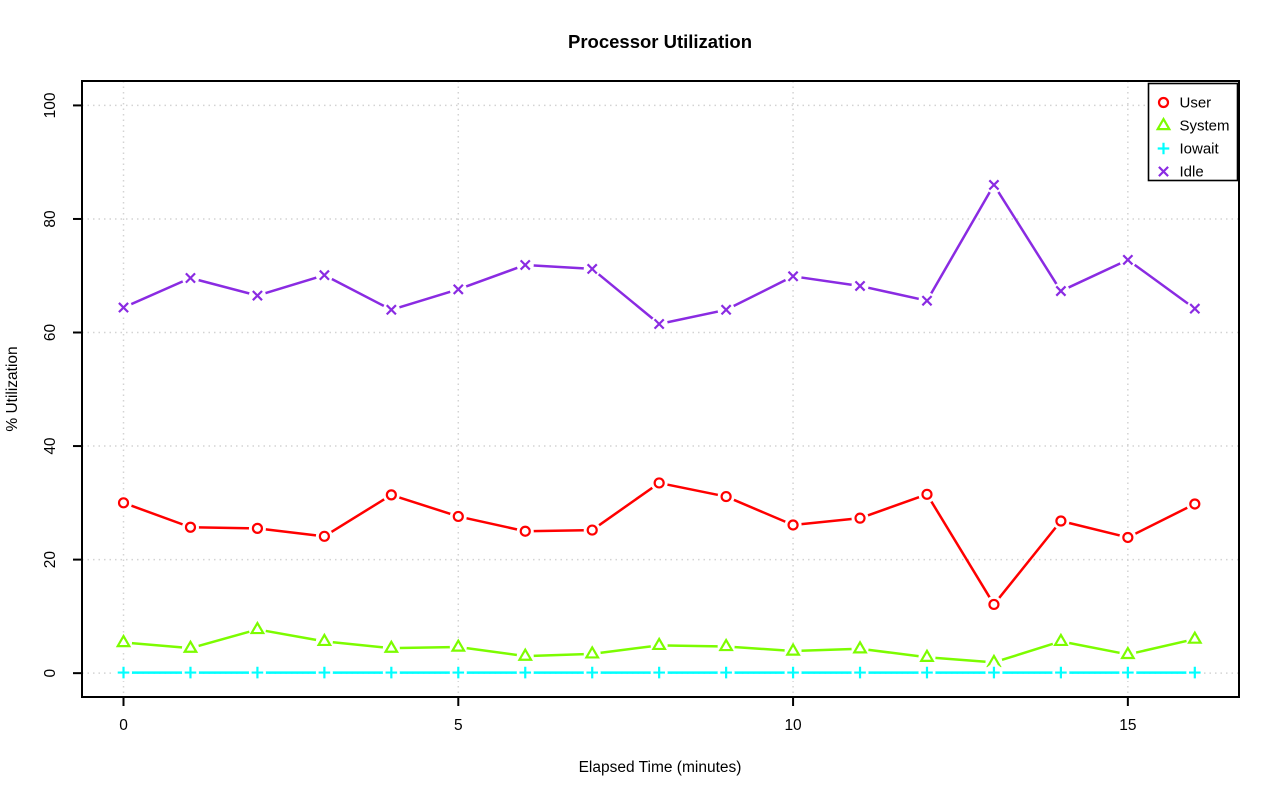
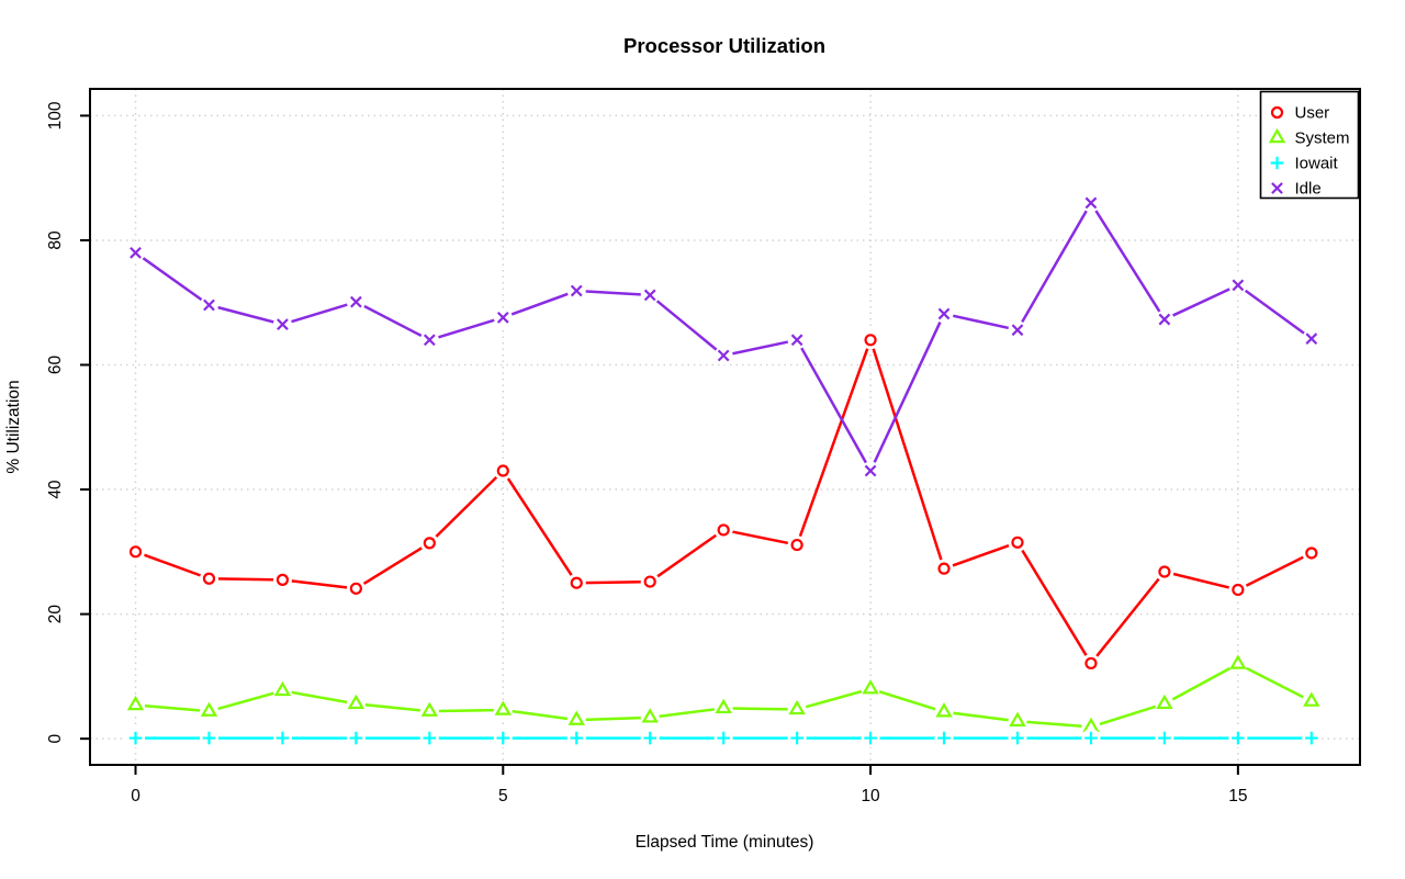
Idle/0: 64 -> 78
User/5: 28 -> 43
User/10: 26 -> 64
System/10: 4 -> 8
Idle/10: 70 -> 43
System/15: 3 -> 12
